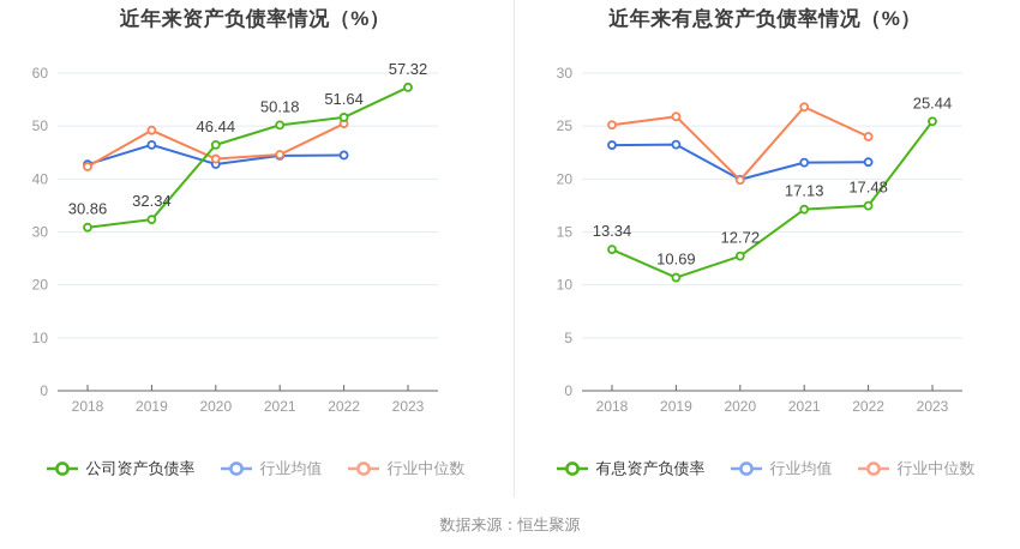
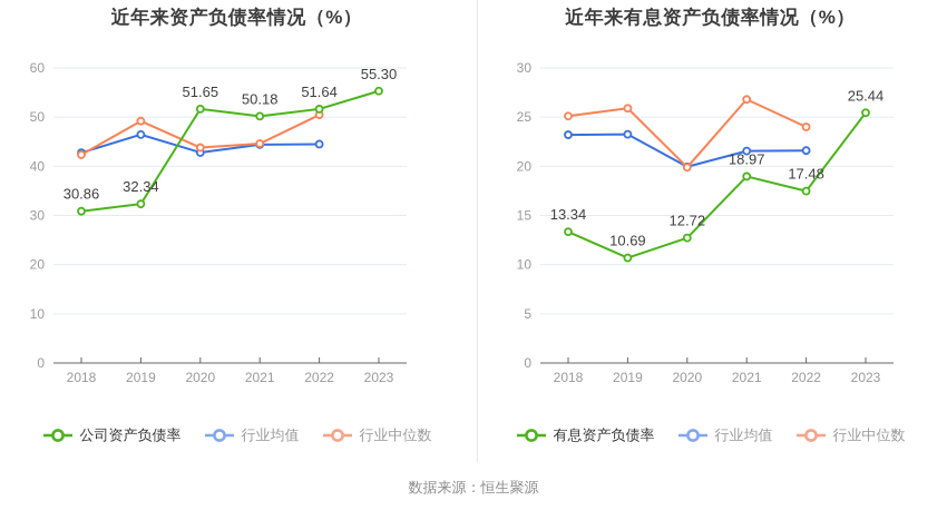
近年来资产负债率情况（%）/公司资产负债率/2020: 46.44 -> 51.65
近年来资产负债率情况（%）/公司资产负债率/2023: 57.32 -> 55.30
近年来有息资产负债率情况（%）/有息资产负债率/2021: 17.13 -> 18.97
